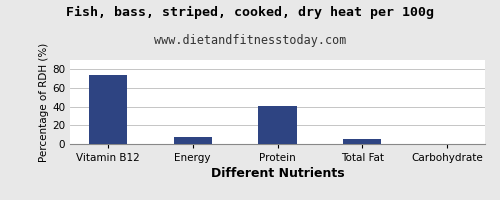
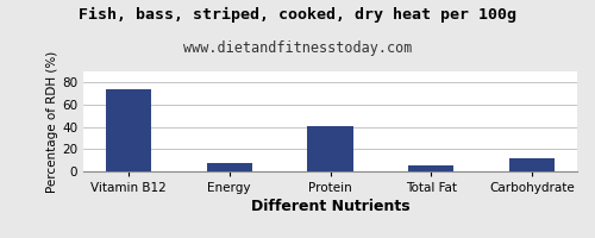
Carbohydrate: 0 -> 12
